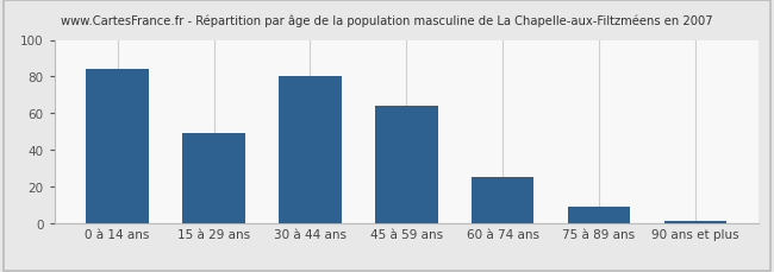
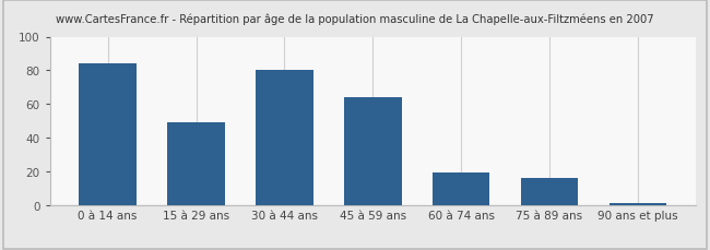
60 à 74 ans: 25 -> 19
75 à 89 ans: 9 -> 16
